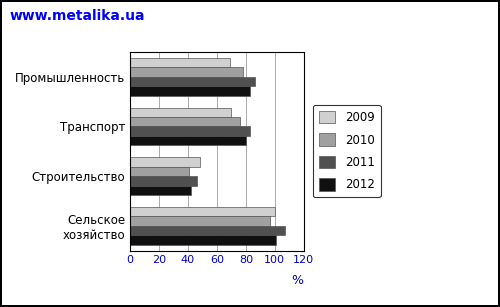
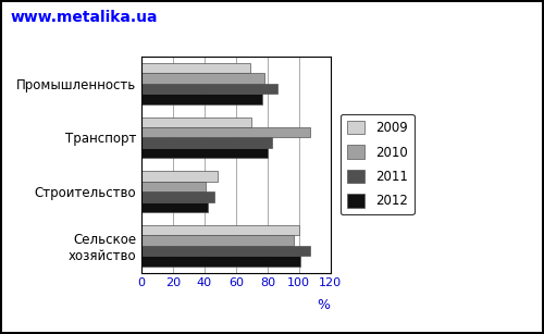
2012/Промышленность: 83 -> 77
2010/Транспорт: 76 -> 107
